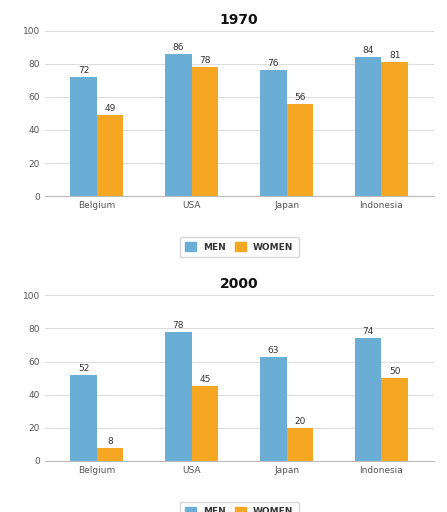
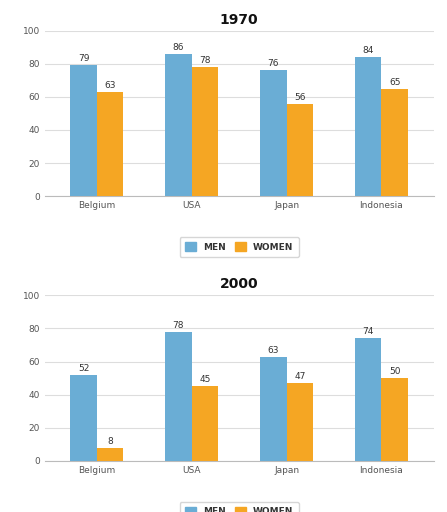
1970/MEN/Belgium: 72 -> 79
1970/WOMEN/Belgium: 49 -> 63
1970/WOMEN/Indonesia: 81 -> 65
2000/WOMEN/Japan: 20 -> 47
